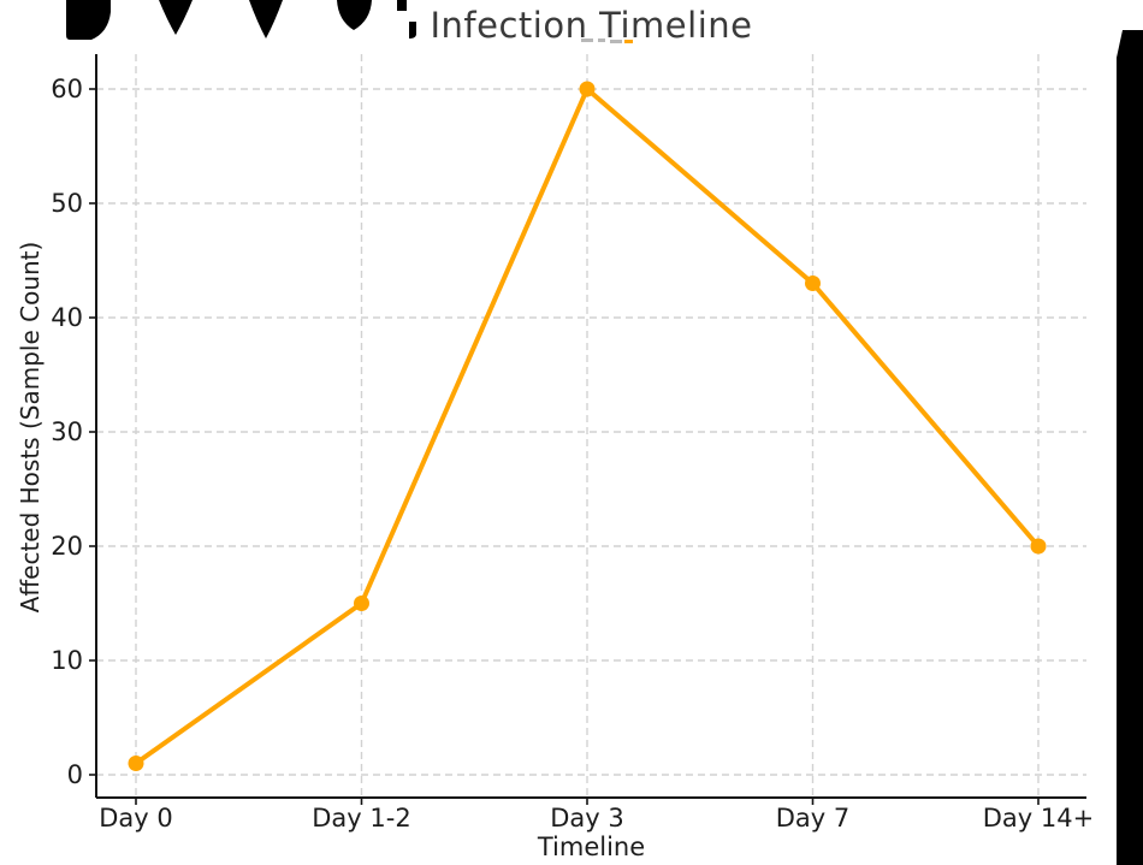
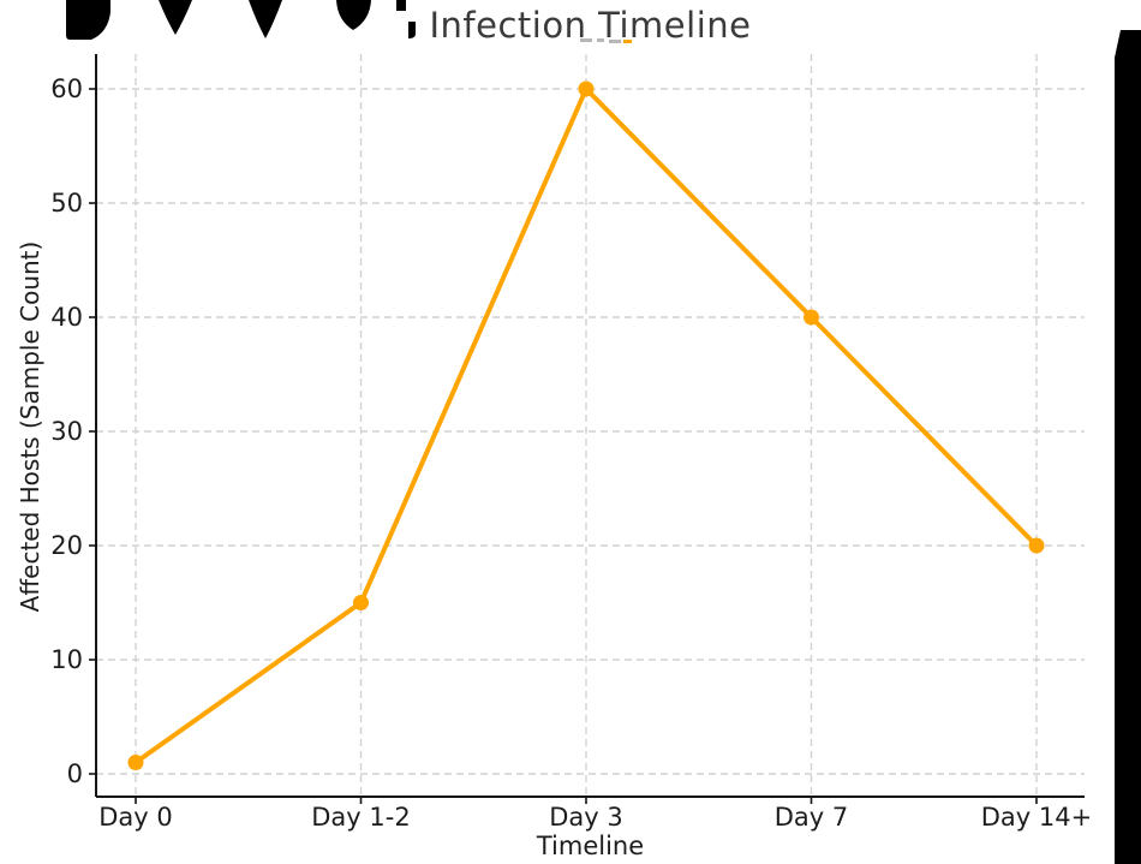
Day 7: 43 -> 40
